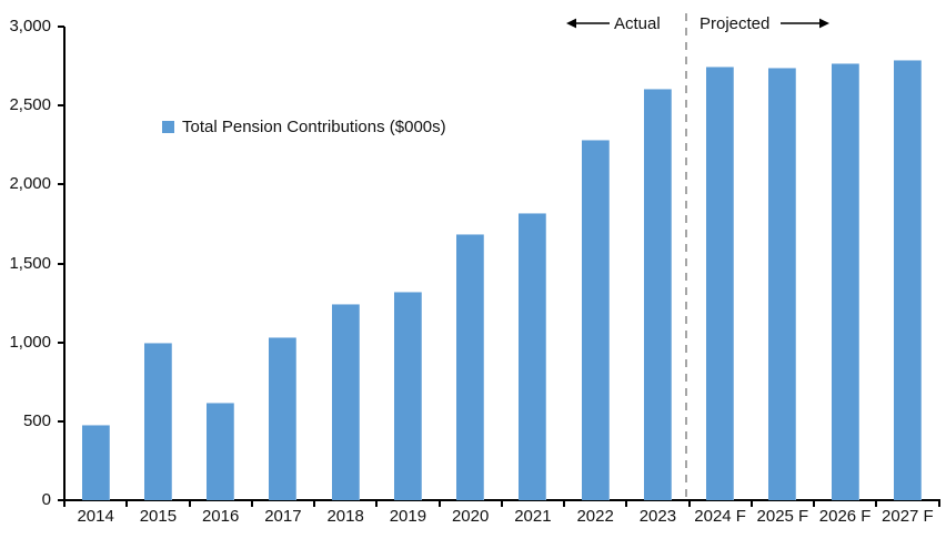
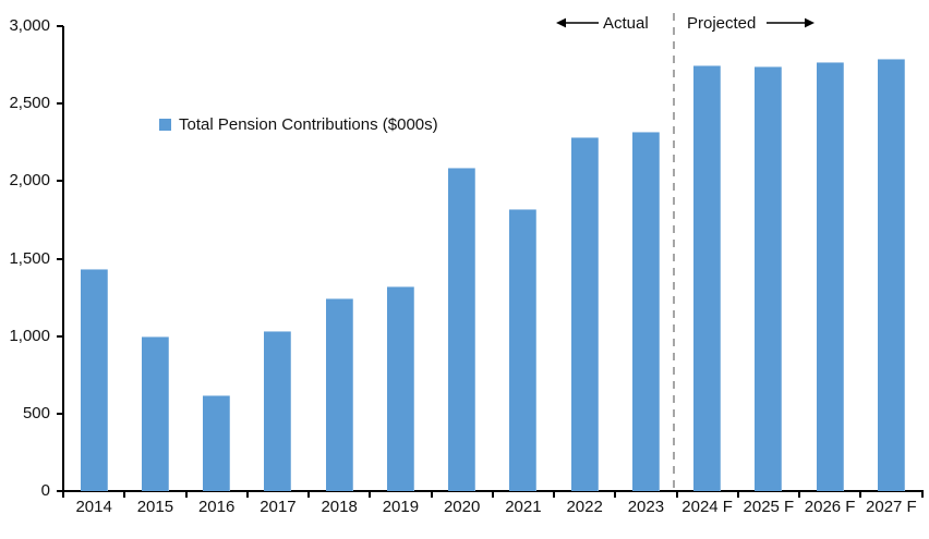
2014: 480 -> 1430
2020: 1680 -> 2090
2023: 2610 -> 2320
